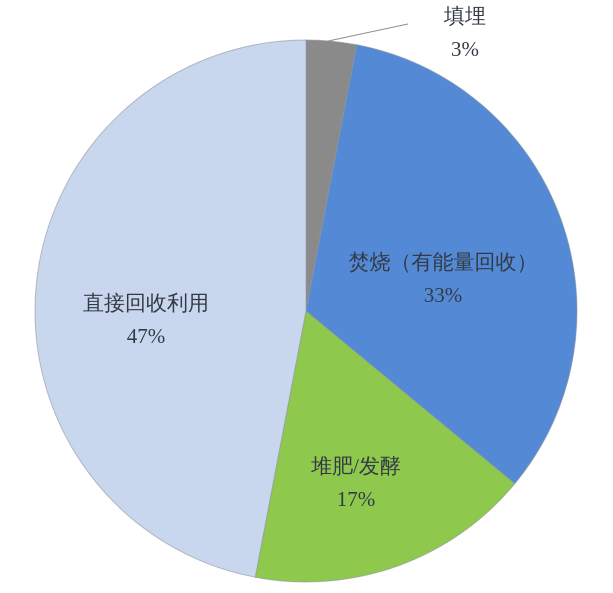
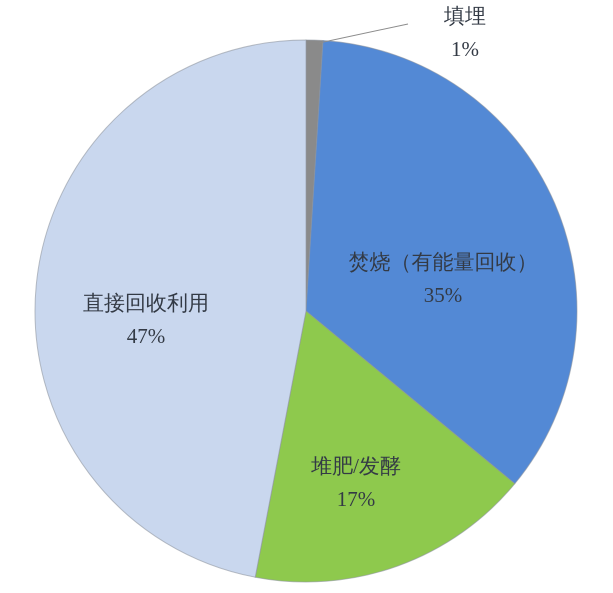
填埋: 3% -> 1%
焚烧（有能量回收）: 33% -> 35%
